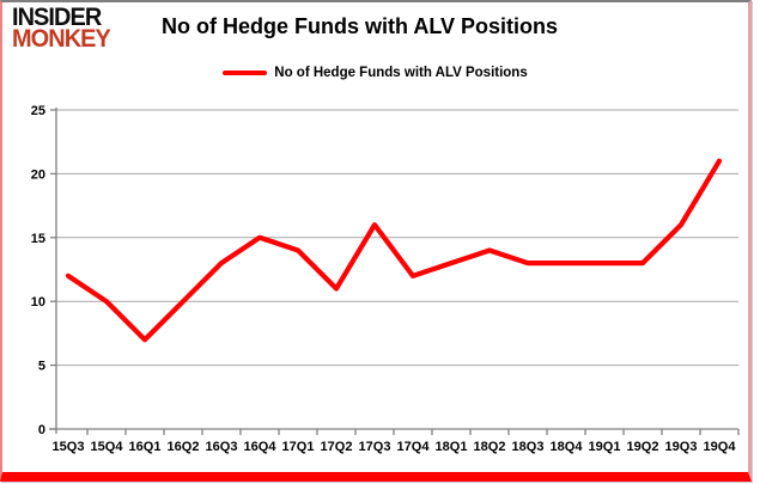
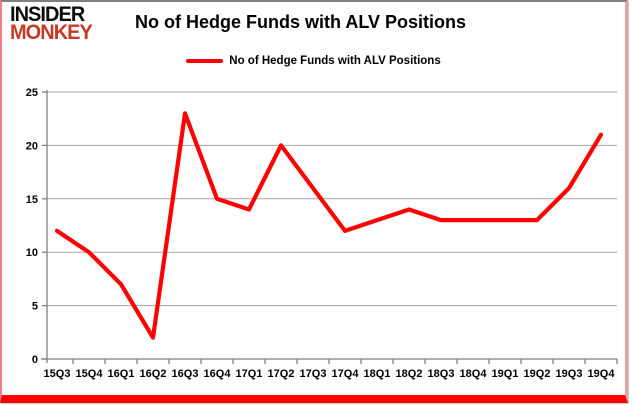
16Q2: 10 -> 2
16Q3: 13 -> 23
17Q2: 11 -> 20
